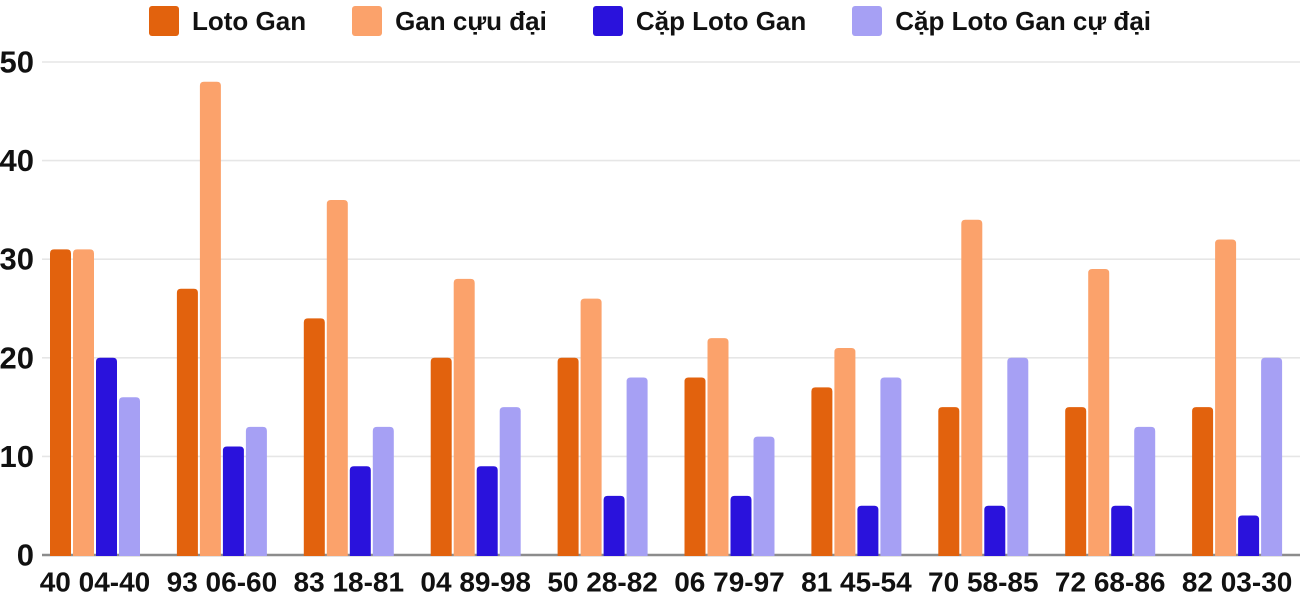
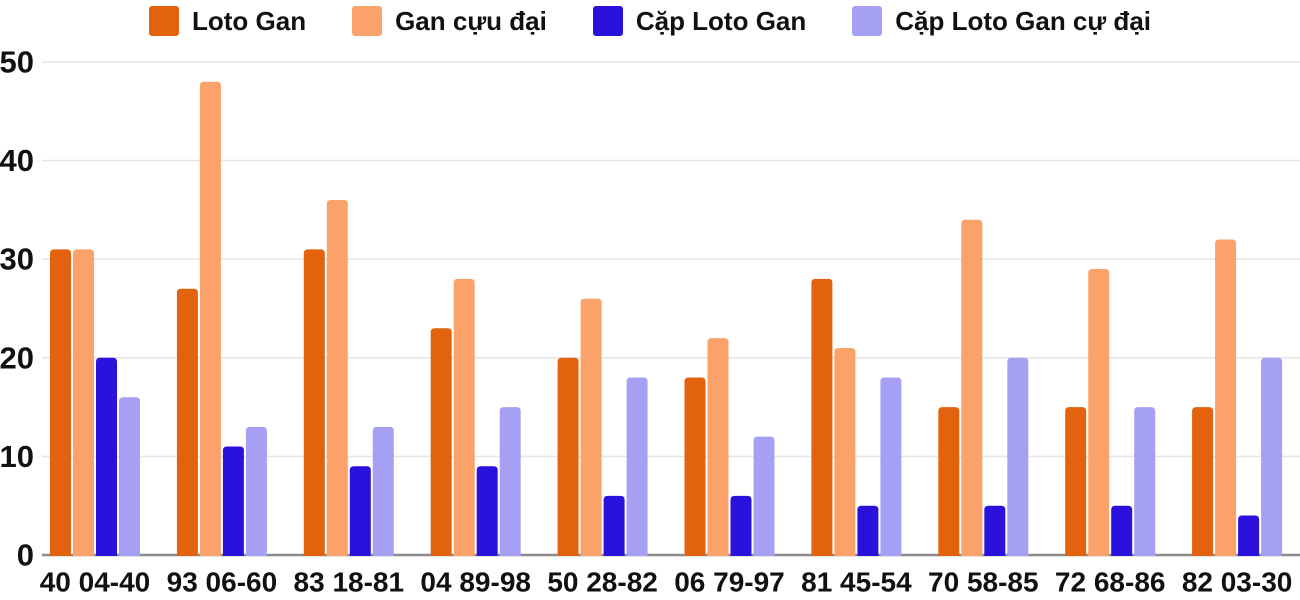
Loto Gan/83 18-81: 24 -> 31
Loto Gan/04 89-98: 20 -> 23
Loto Gan/81 45-54: 17 -> 28
Cặp Loto Gan cự đại/72 68-86: 13 -> 15
